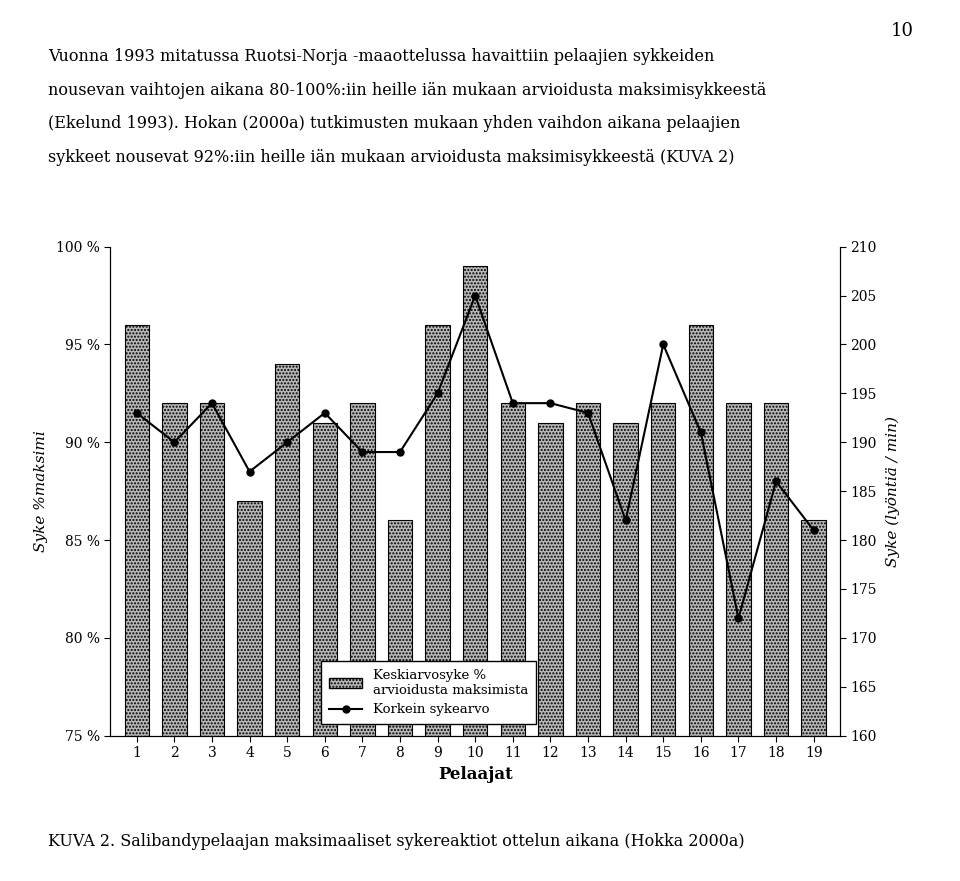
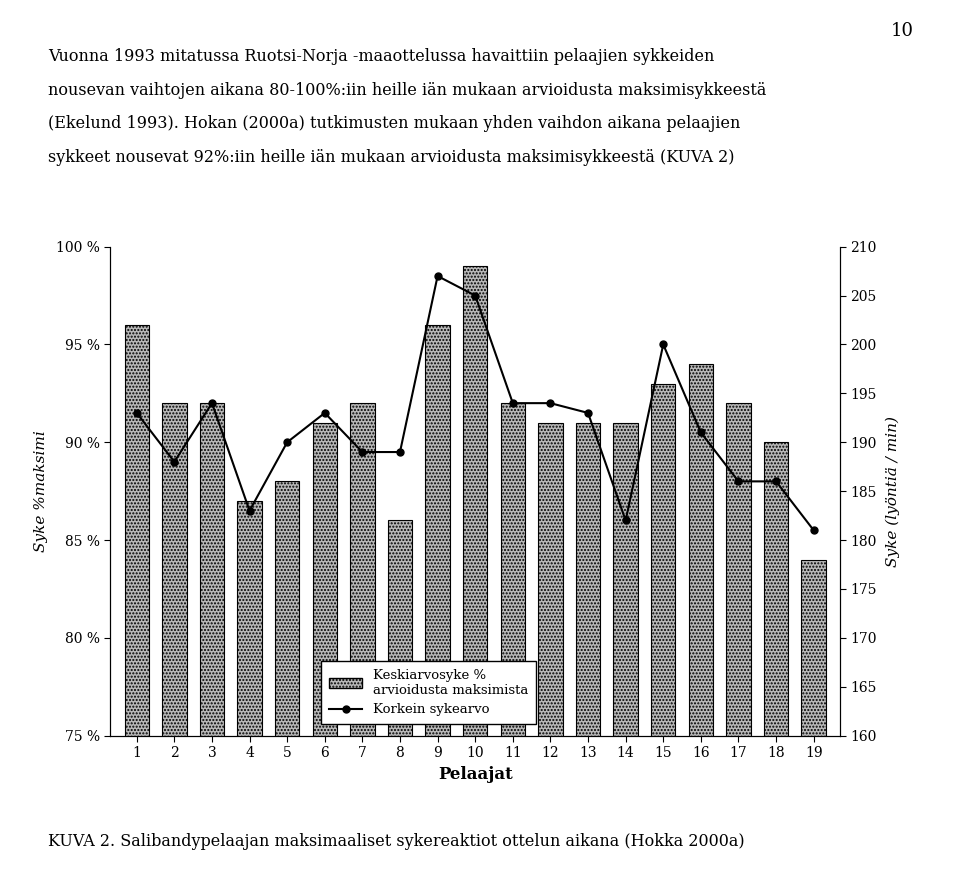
Korkein sykearvo/2: 190 -> 188
Korkein sykearvo/4: 187 -> 183
Keskiarvosyke % arvioidusta maksimista/5: 94 % -> 88 %
Korkein sykearvo/9: 195 -> 207
Keskiarvosyke % arvioidusta maksimista/13: 92 % -> 91 %
Keskiarvosyke % arvioidusta maksimista/15: 92 % -> 93 %
Keskiarvosyke % arvioidusta maksimista/16: 96 % -> 94 %
Korkein sykearvo/17: 172 -> 186
Keskiarvosyke % arvioidusta maksimista/18: 92 % -> 90 %
Keskiarvosyke % arvioidusta maksimista/19: 86 % -> 84 %
